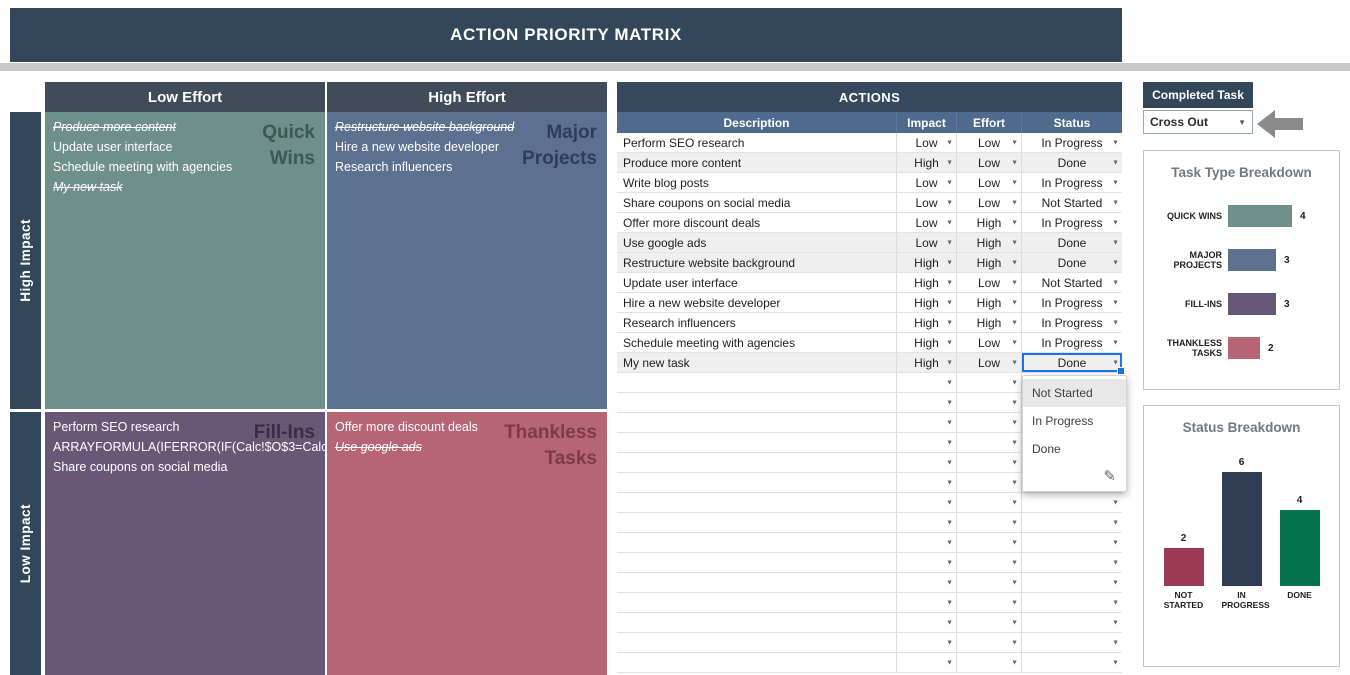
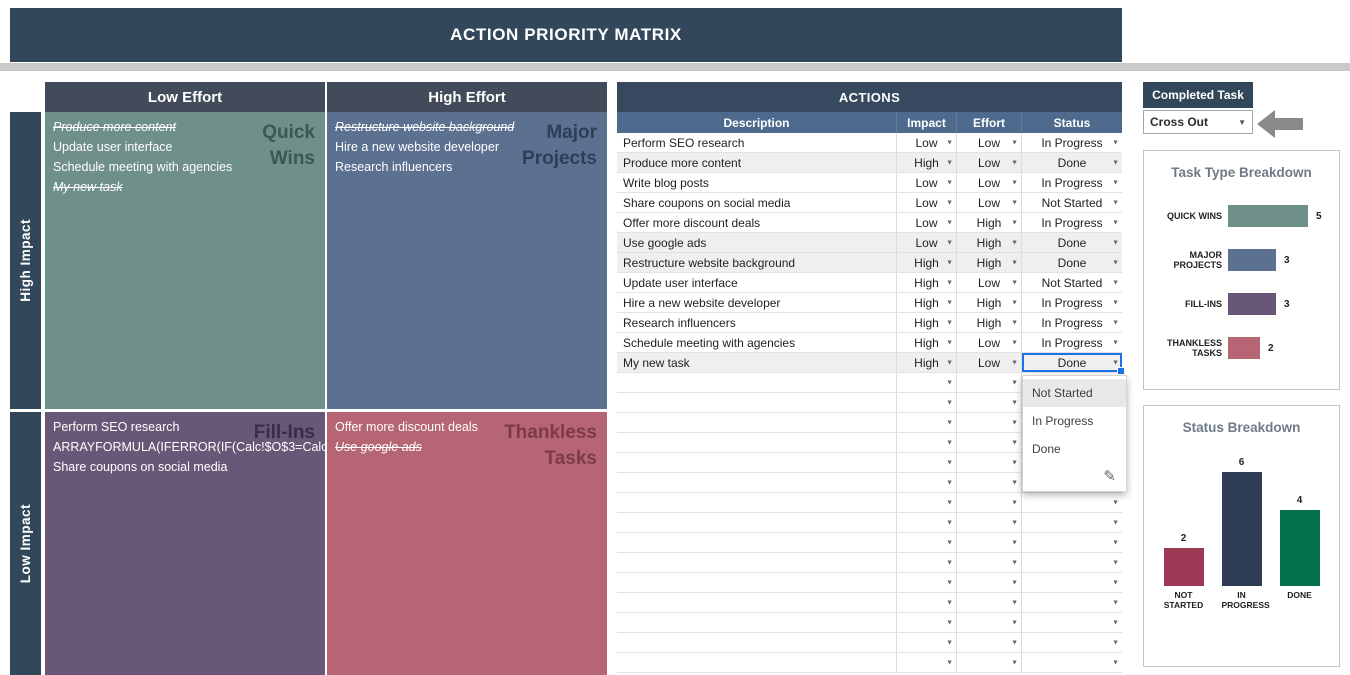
Task Type Breakdown/QUICK WINS: 4 -> 5
